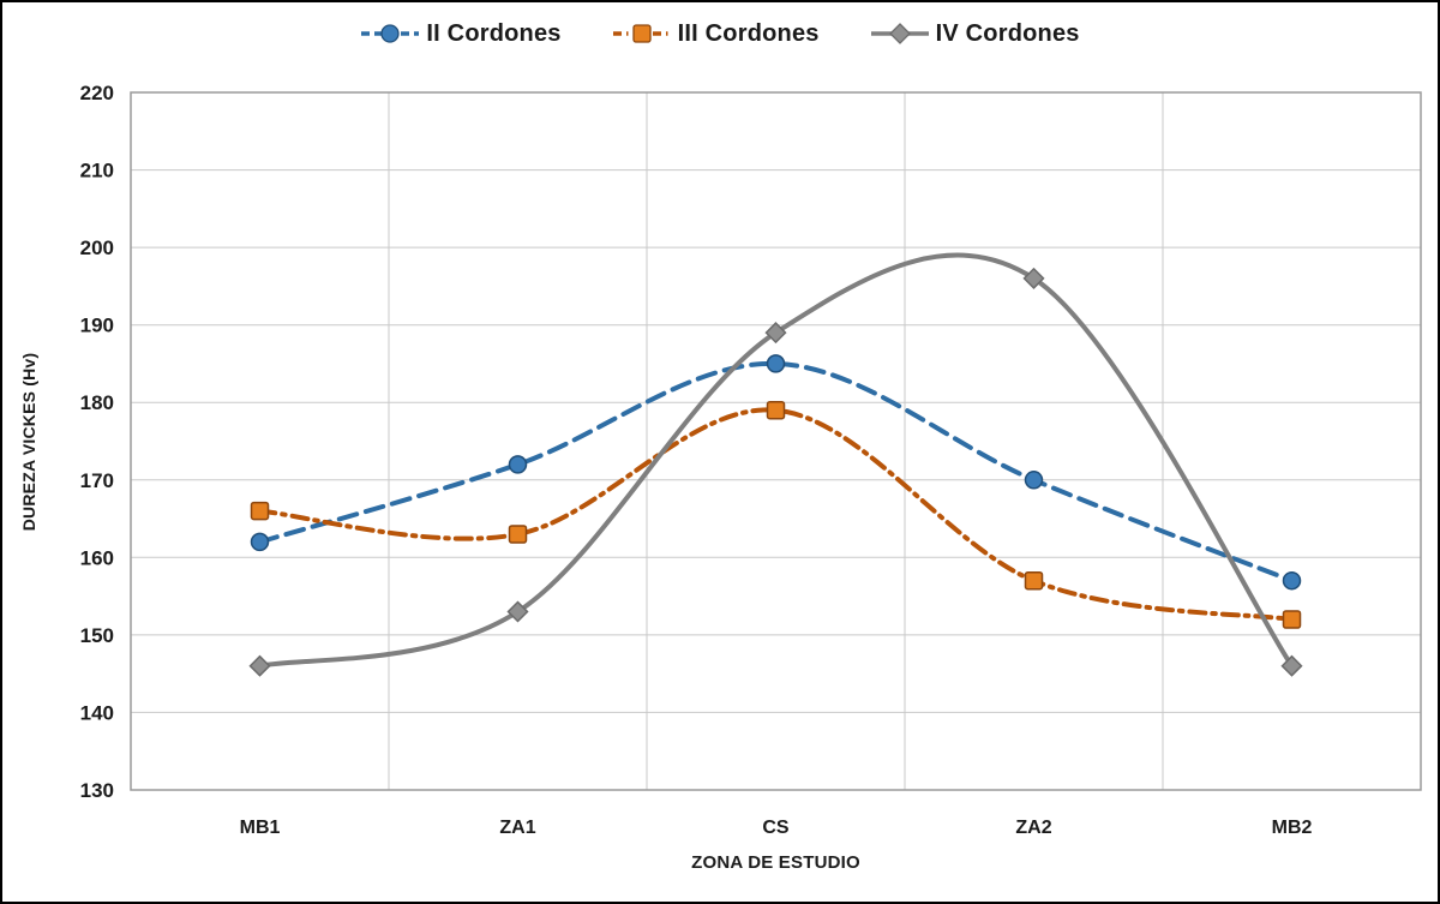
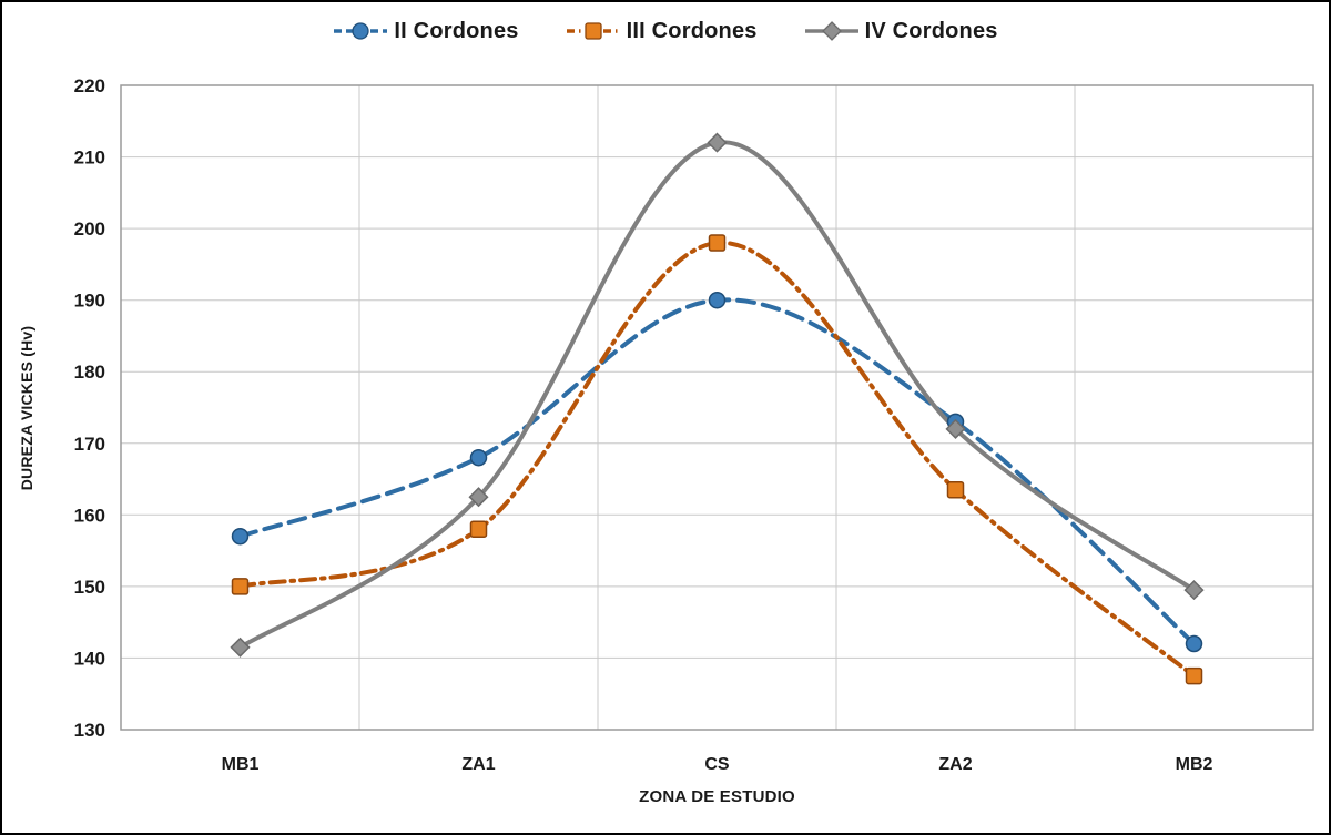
II Cordones/MB1: 162 -> 157
III Cordones/MB1: 166 -> 150
IV Cordones/MB1: 146 -> 142
II Cordones/ZA1: 172 -> 168
III Cordones/ZA1: 163 -> 158
IV Cordones/ZA1: 153 -> 162
II Cordones/CS: 185 -> 190
III Cordones/CS: 179 -> 198
IV Cordones/CS: 189 -> 212
II Cordones/ZA2: 170 -> 173
III Cordones/ZA2: 157 -> 164
IV Cordones/ZA2: 196 -> 172
II Cordones/MB2: 157 -> 142
III Cordones/MB2: 152 -> 138
IV Cordones/MB2: 146 -> 150
